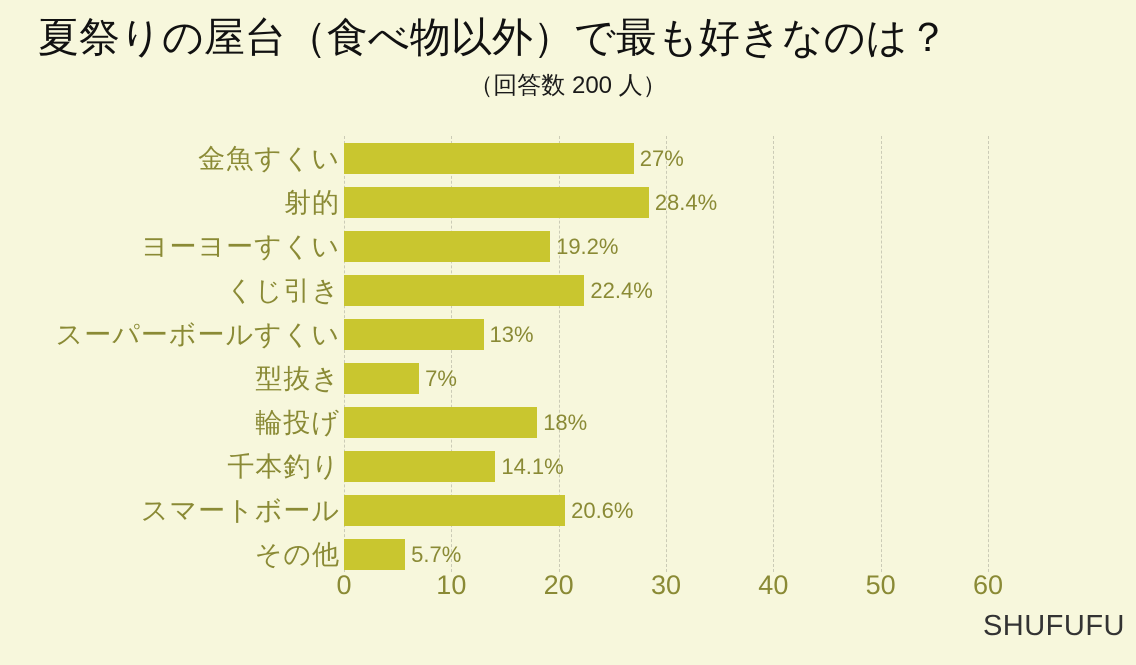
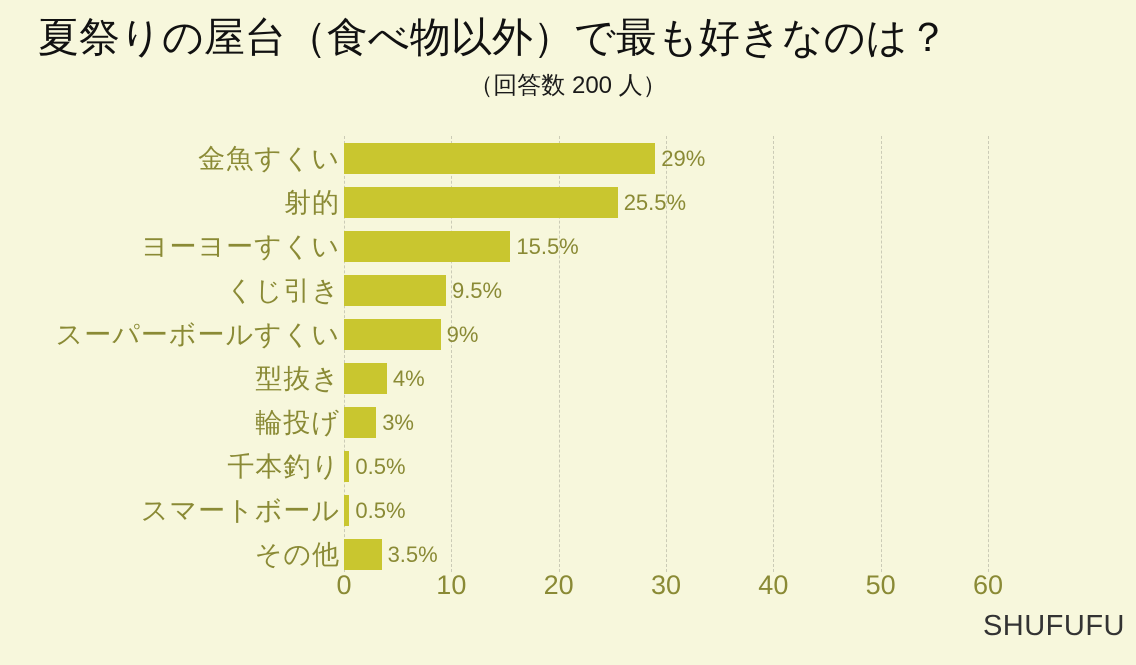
金魚すくい: 27% -> 29%
射的: 28.4% -> 25.5%
ヨーヨーすくい: 19.2% -> 15.5%
くじ引き: 22.4% -> 9.5%
スーパーボールすくい: 13% -> 9%
型抜き: 7% -> 4%
輪投げ: 18% -> 3%
千本釣り: 14.1% -> 0.5%
スマートボール: 20.6% -> 0.5%
その他: 5.7% -> 3.5%
